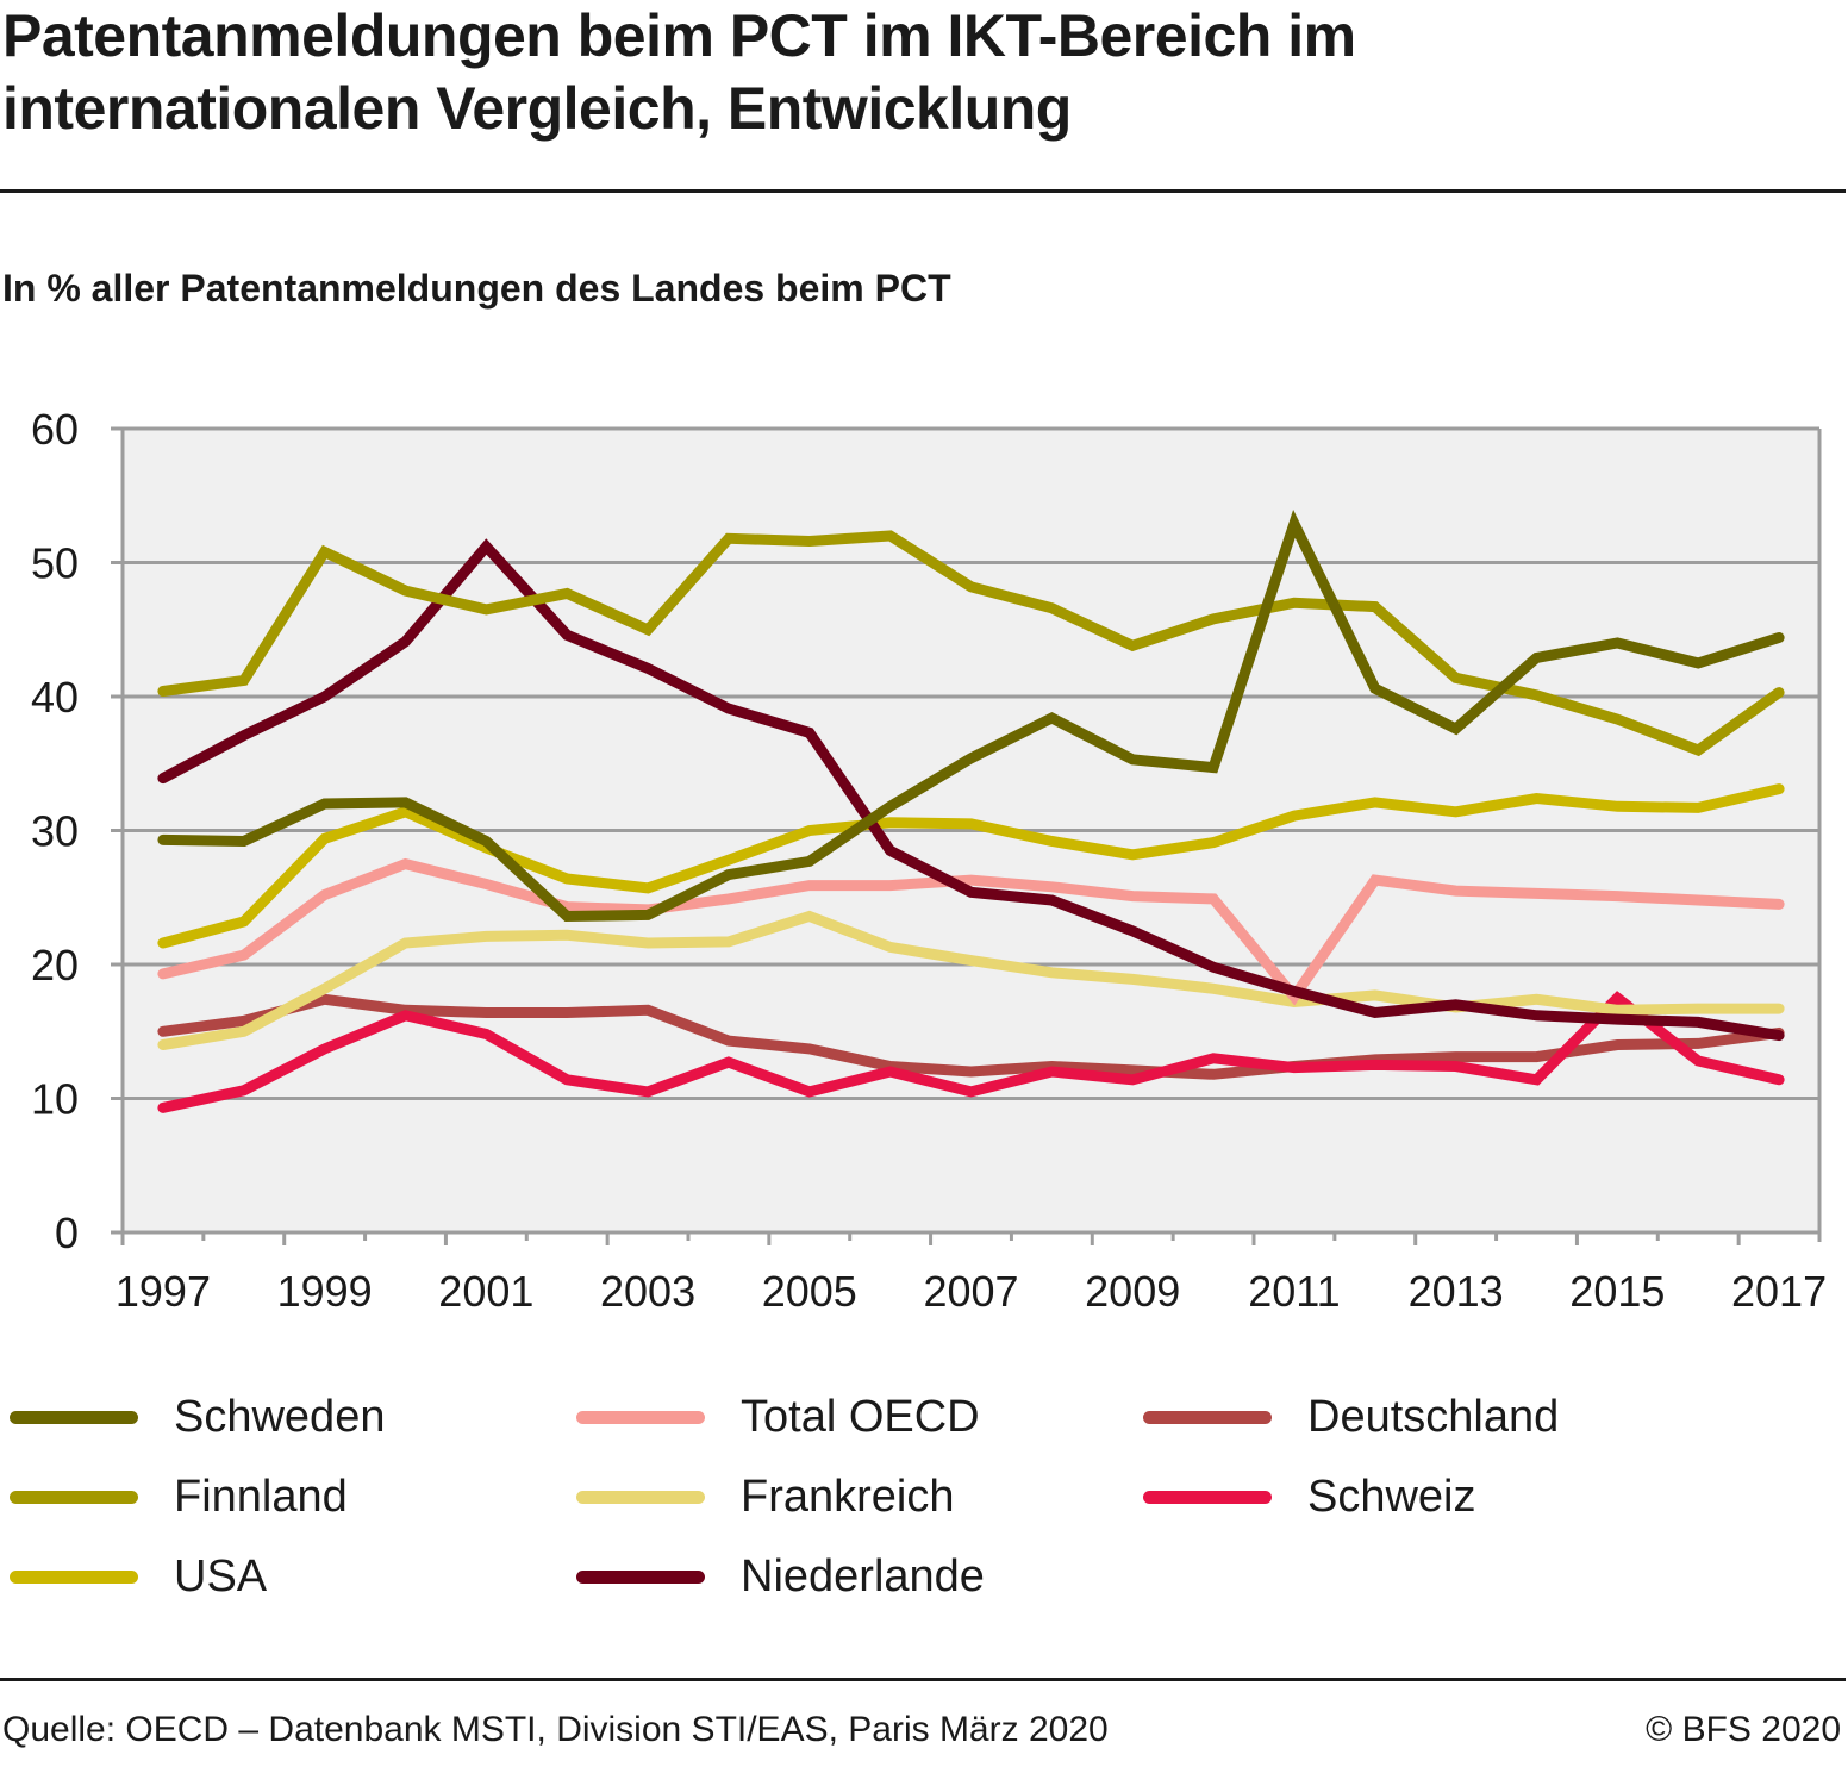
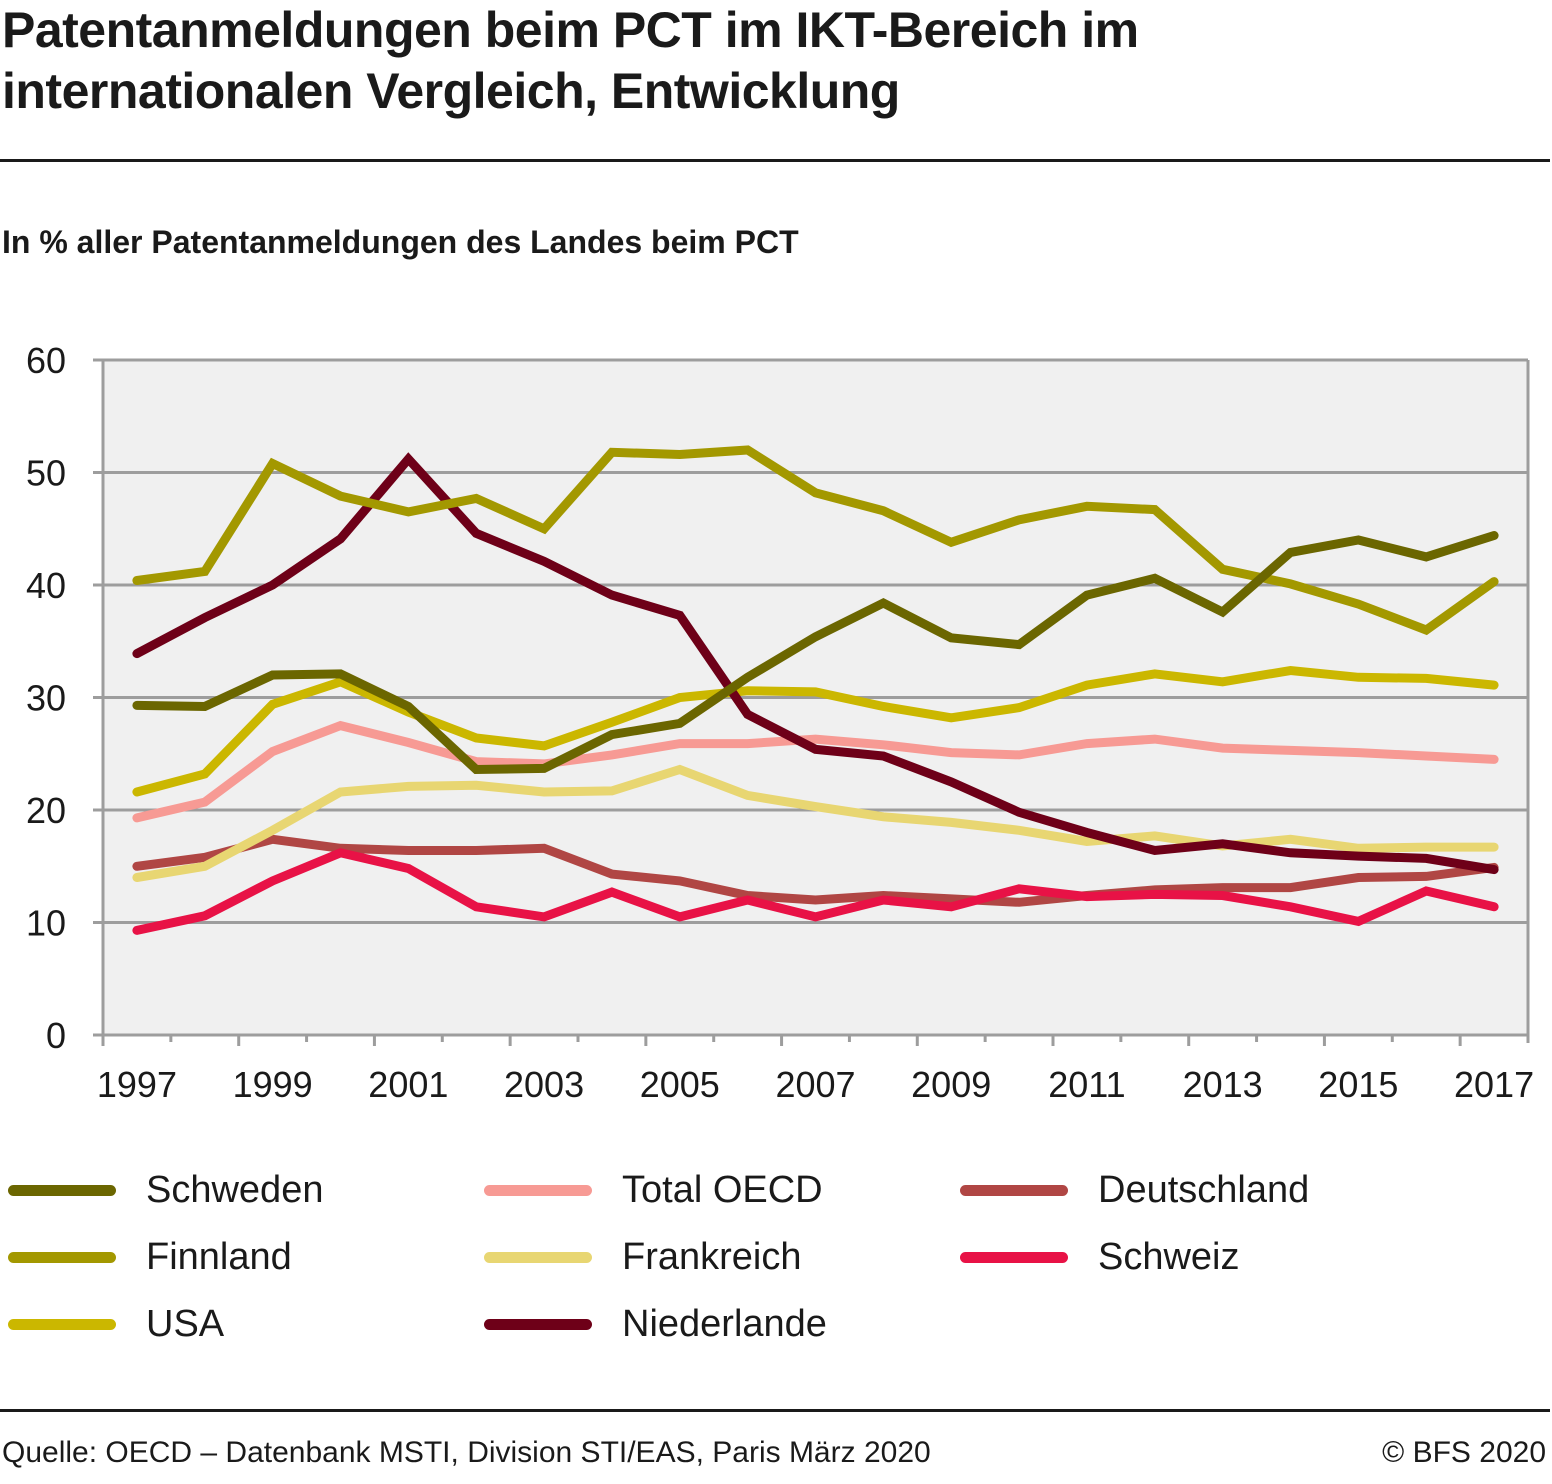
Schweden/2011: 52.9 -> 39.1
Total OECD/2011: 17.6 -> 25.9
Schweiz/2015: 17.5 -> 10.1
USA/2017: 33.1 -> 31.1
